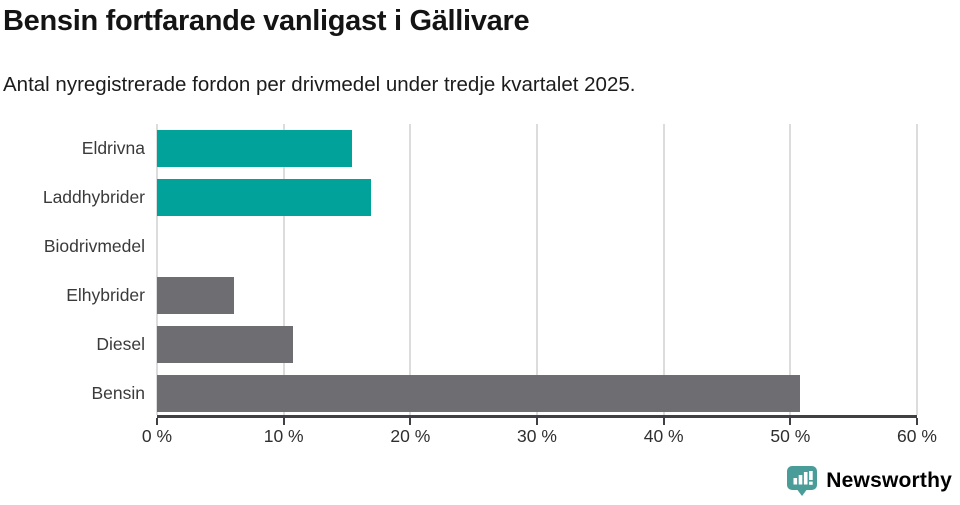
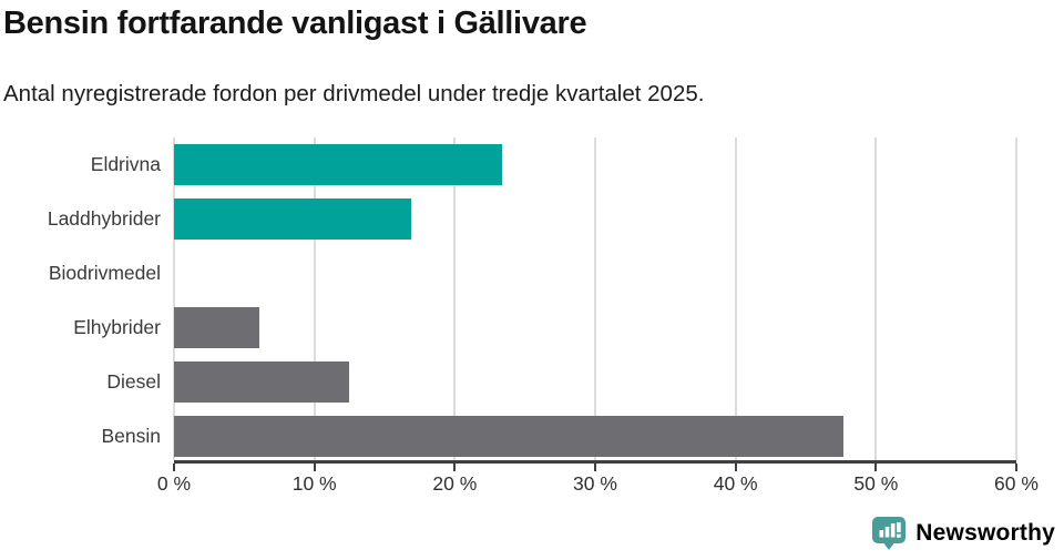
Eldrivna: 15.4% -> 23.4%
Diesel: 10.7% -> 12.5%
Bensin: 50.8% -> 47.7%
